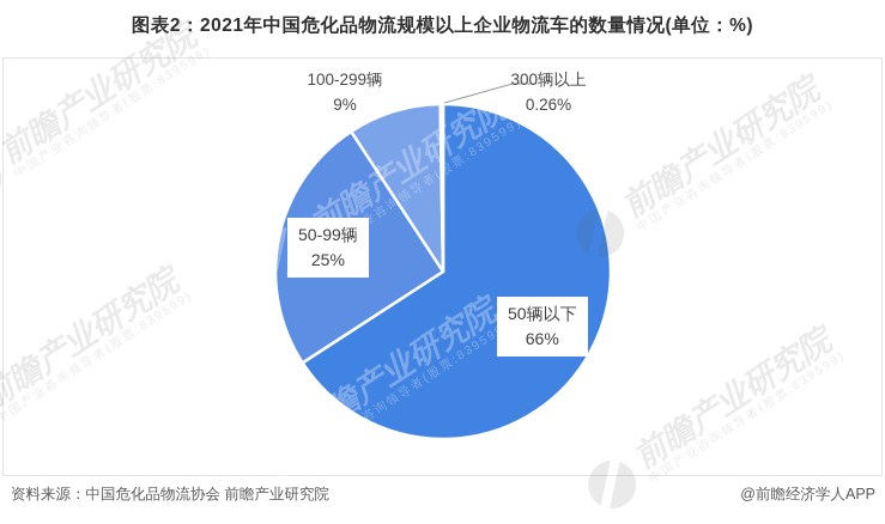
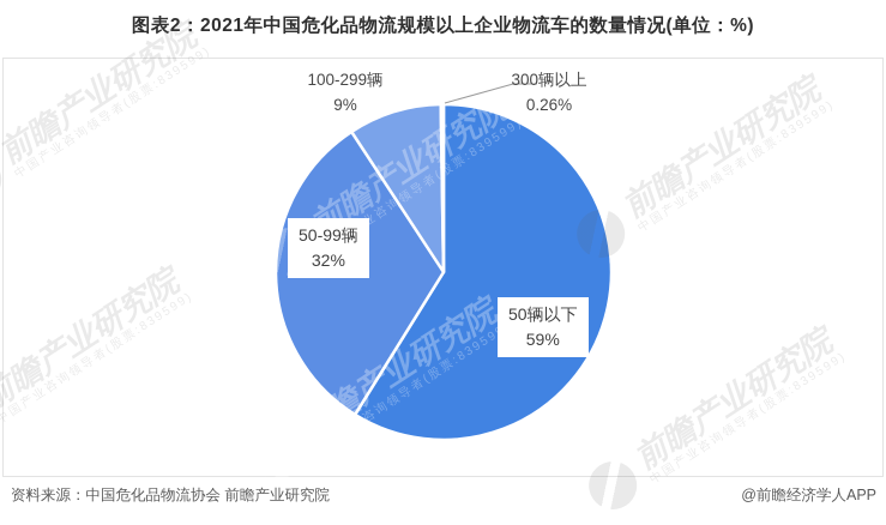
50辆以下: 66% -> 59%
50-99辆: 25% -> 32%
